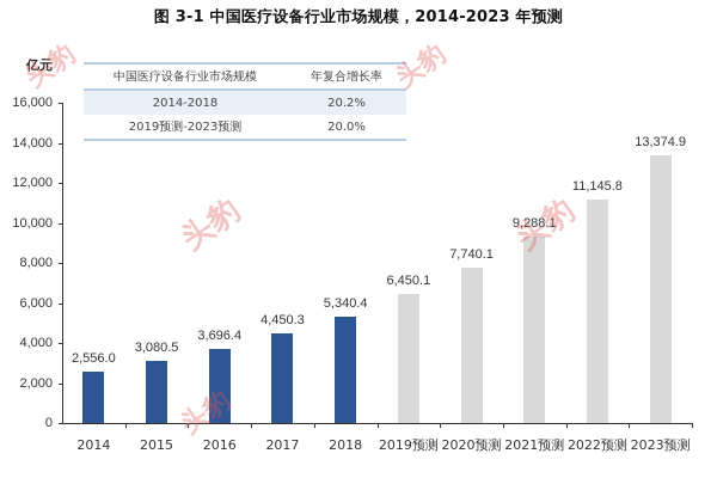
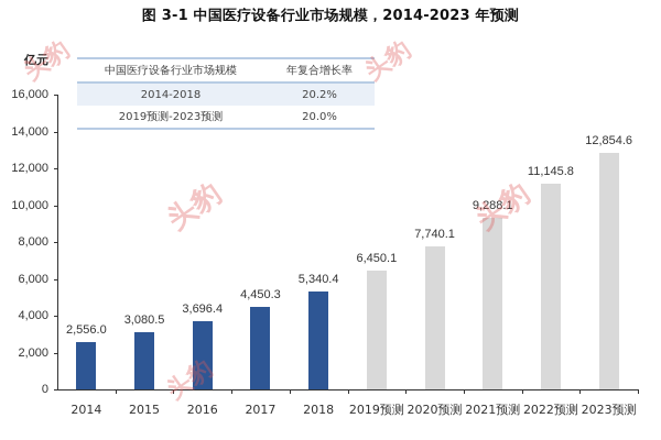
2023预测: 13,374.9 -> 12,854.6
